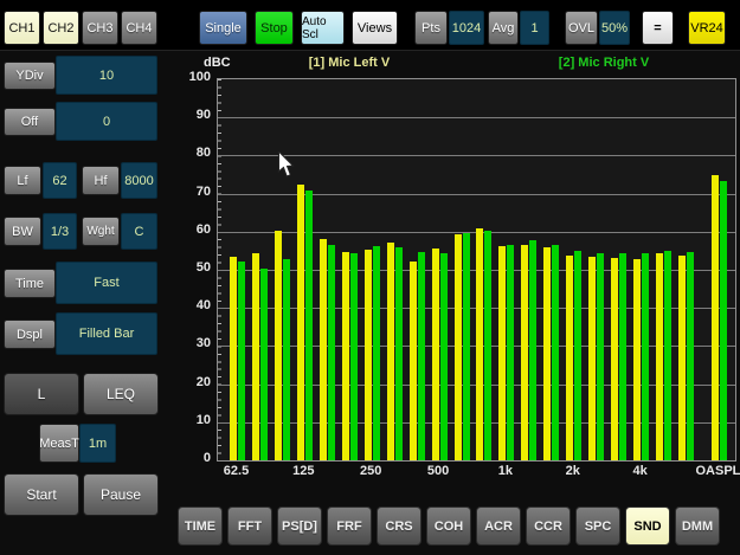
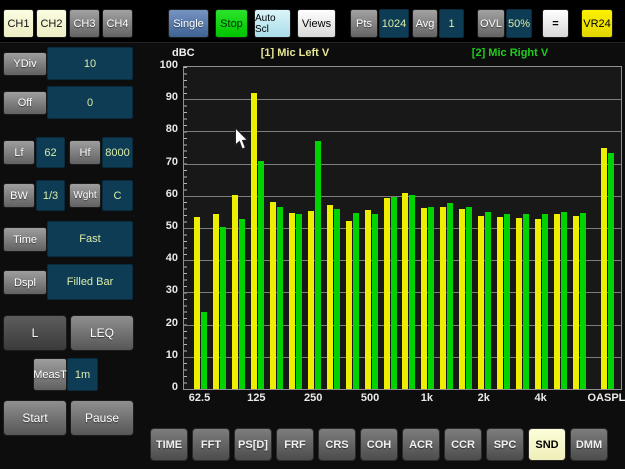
[2] Mic Right V/62.5: 52 -> 24
[1] Mic Left V/125: 72 -> 92
[2] Mic Right V/250: 56 -> 77
